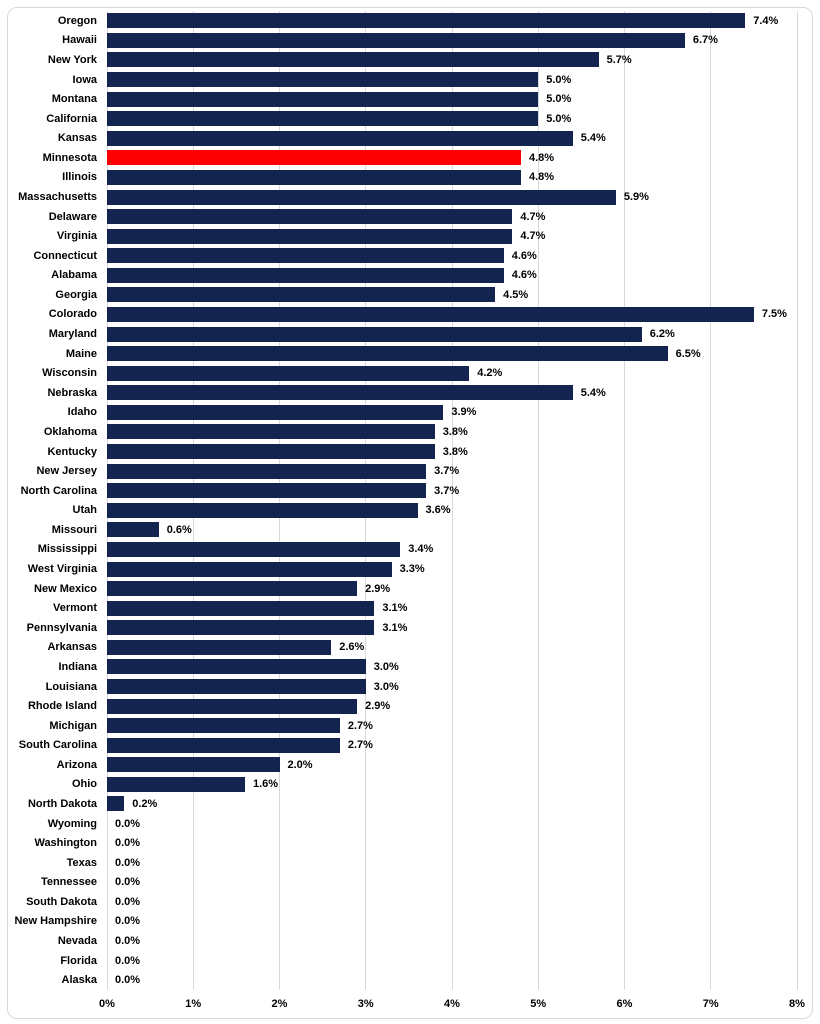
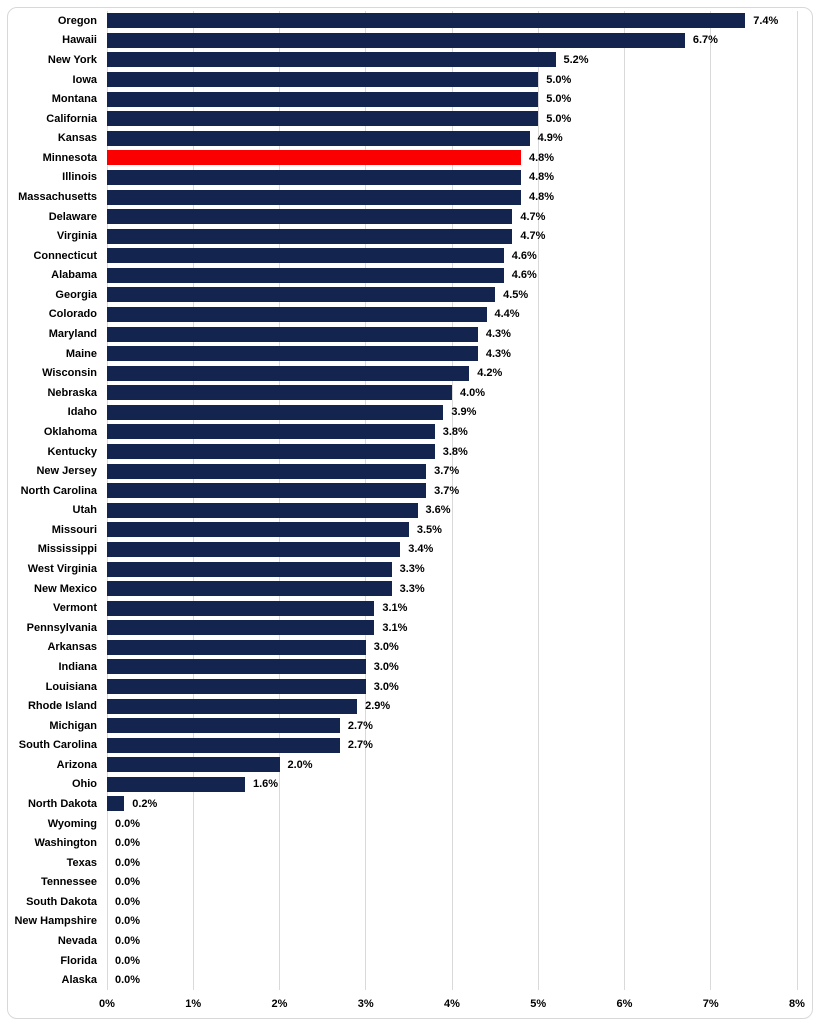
New York: 5.7% -> 5.2%
Kansas: 5.4% -> 4.9%
Massachusetts: 5.9% -> 4.8%
Colorado: 7.5% -> 4.4%
Maryland: 6.2% -> 4.3%
Maine: 6.5% -> 4.3%
Nebraska: 5.4% -> 4.0%
Missouri: 0.6% -> 3.5%
New Mexico: 2.9% -> 3.3%
Arkansas: 2.6% -> 3.0%
